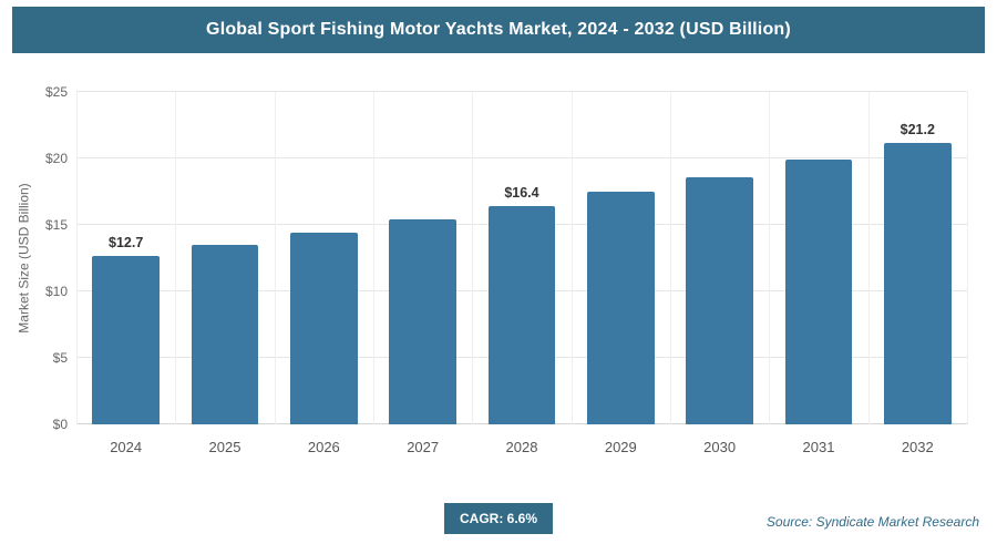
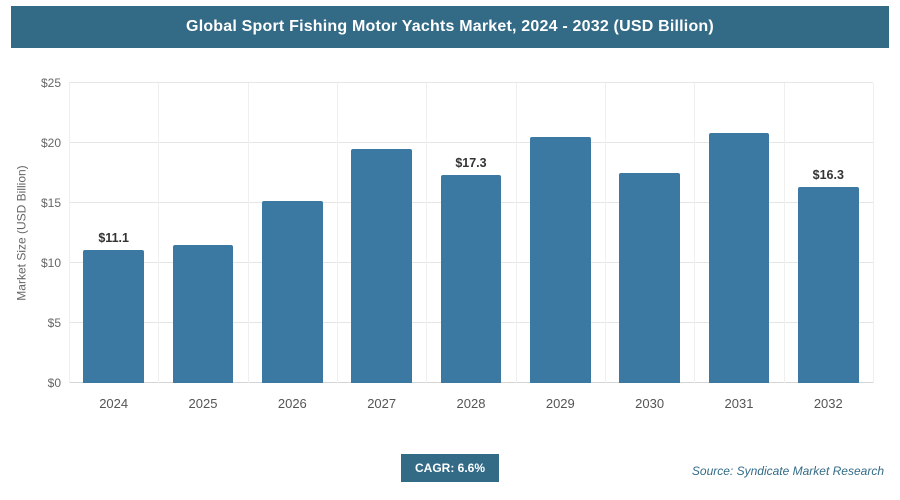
2024: $12.7 -> $11.1
2025: $13.5 -> $11.5
2026: $14.4 -> $15.2
2027: $15.4 -> $19.5
2028: $16.4 -> $17.3
2029: $17.5 -> $20.5
2030: $18.6 -> $17.5
2031: $19.9 -> $20.8
2032: $21.2 -> $16.3
